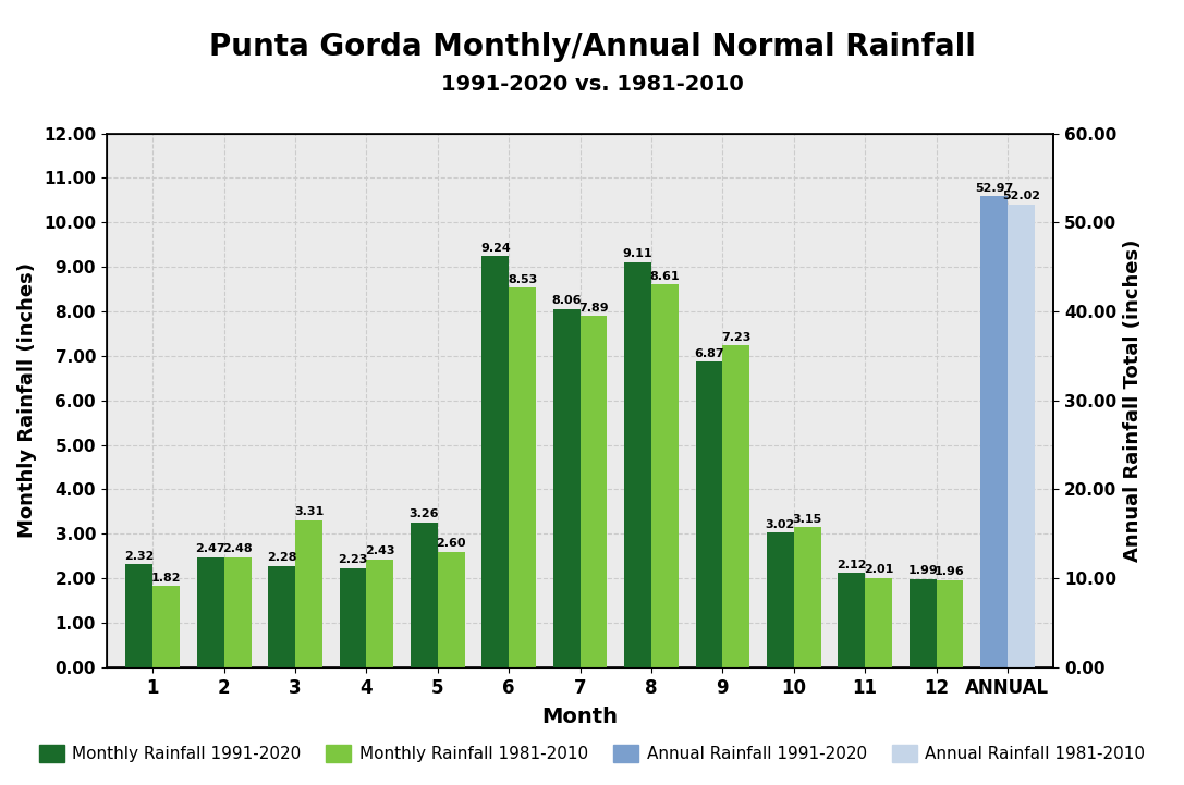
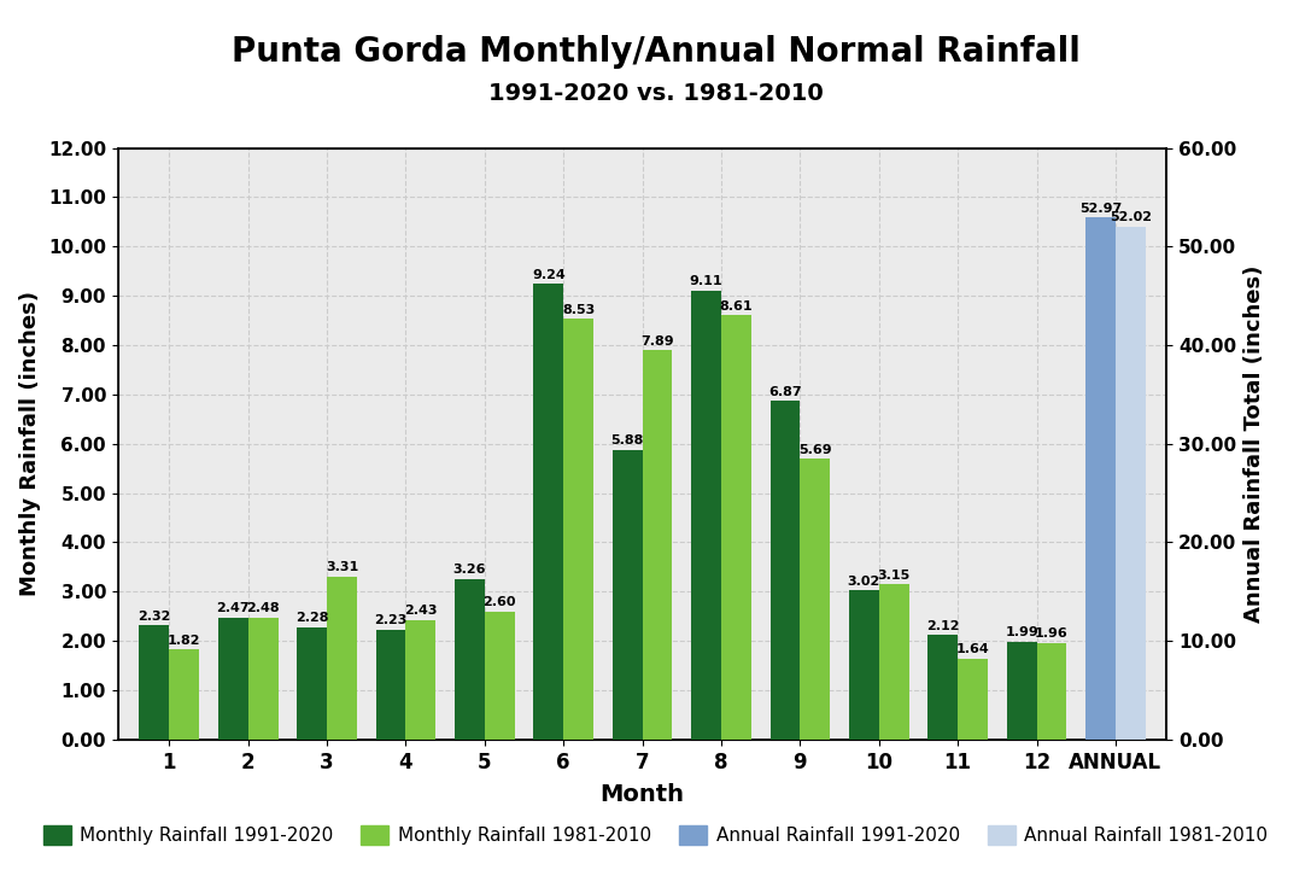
Monthly Rainfall 1991-2020/7: 8.06 -> 5.88
Monthly Rainfall 1981-2010/9: 7.23 -> 5.69
Monthly Rainfall 1981-2010/11: 2.01 -> 1.64
